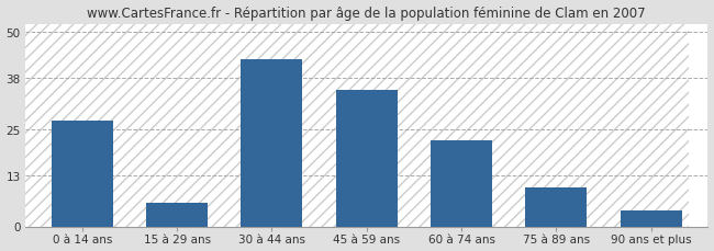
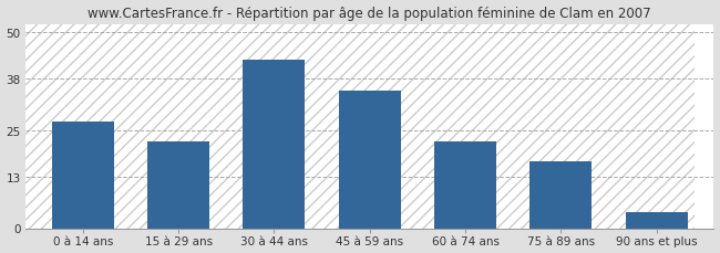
15 à 29 ans: 6 -> 22
75 à 89 ans: 10 -> 17
